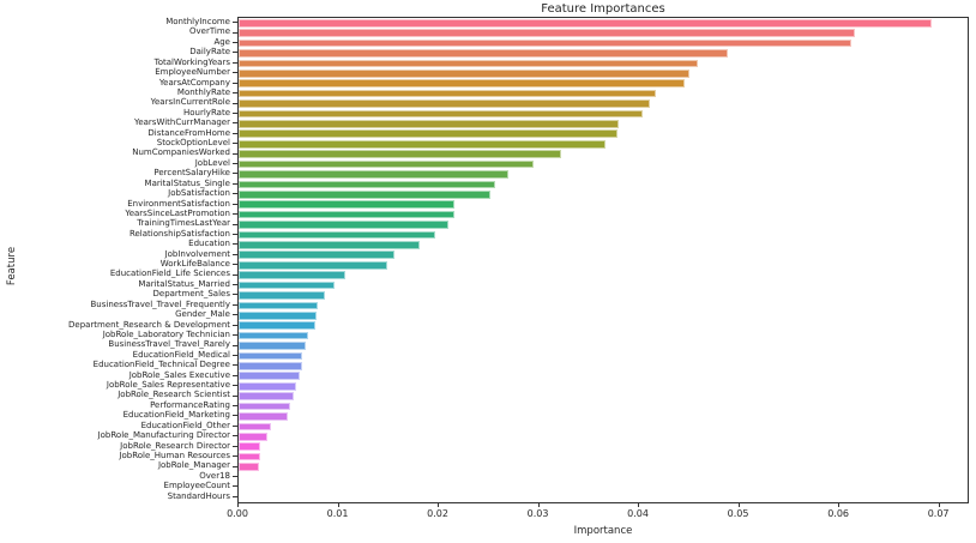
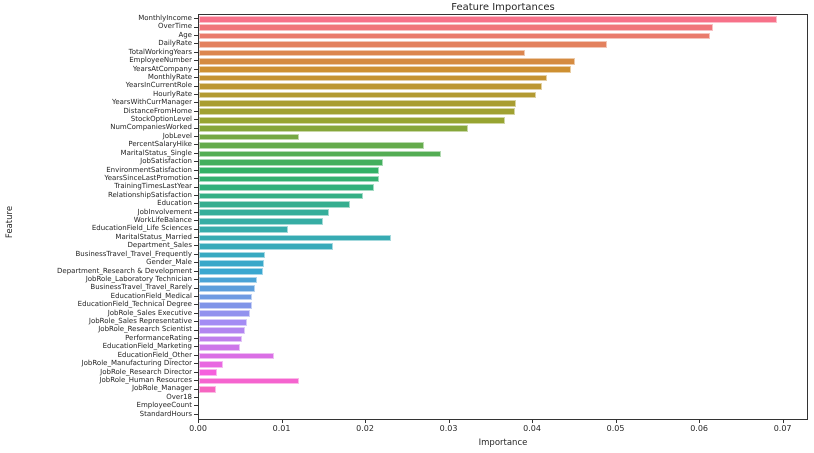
TotalWorkingYears: 0.046 -> 0.039
JobLevel: 0.029 -> 0.012
MaritalStatus_Single: 0.026 -> 0.029
JobSatisfaction: 0.025 -> 0.022
MaritalStatus_Married: 0.010 -> 0.023
Department_Sales: 0.009 -> 0.016
EducationField_Other: 0.003 -> 0.009
JobRole_Human Resources: 0.002 -> 0.012
